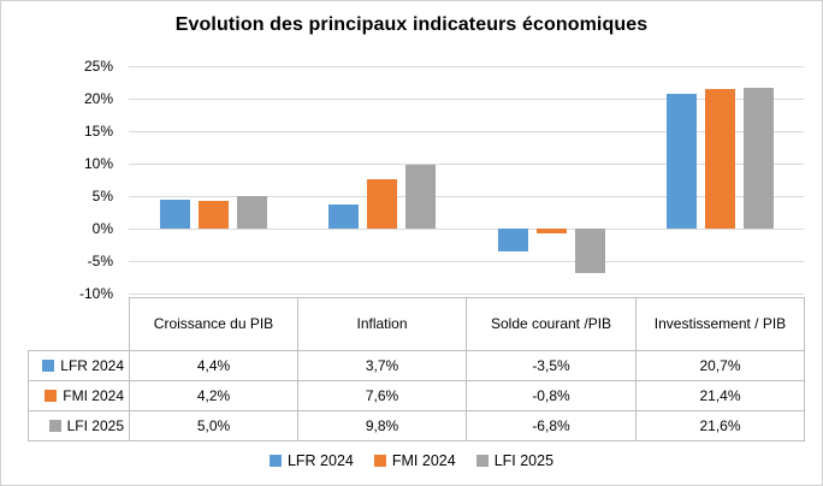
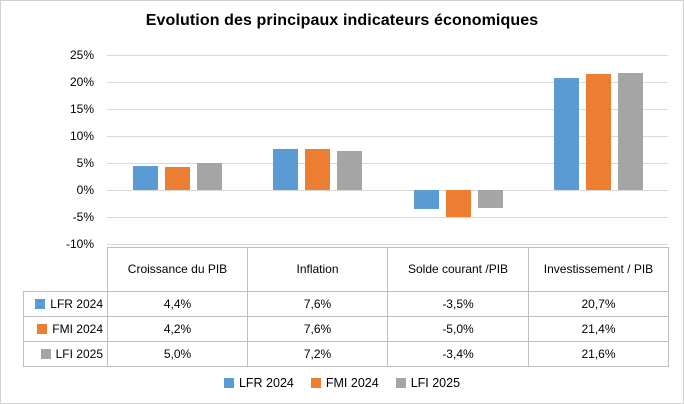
LFR 2024/Inflation: 3,7% -> 7,6%
LFI 2025/Inflation: 9,8% -> 7,2%
FMI 2024/Solde courant /PIB: -0,8% -> -5,0%
LFI 2025/Solde courant /PIB: -6,8% -> -3,4%
